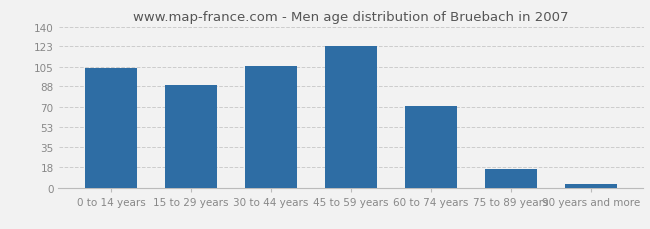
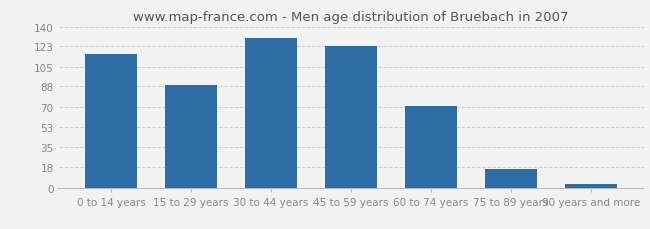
0 to 14 years: 104 -> 116
30 to 44 years: 106 -> 130
